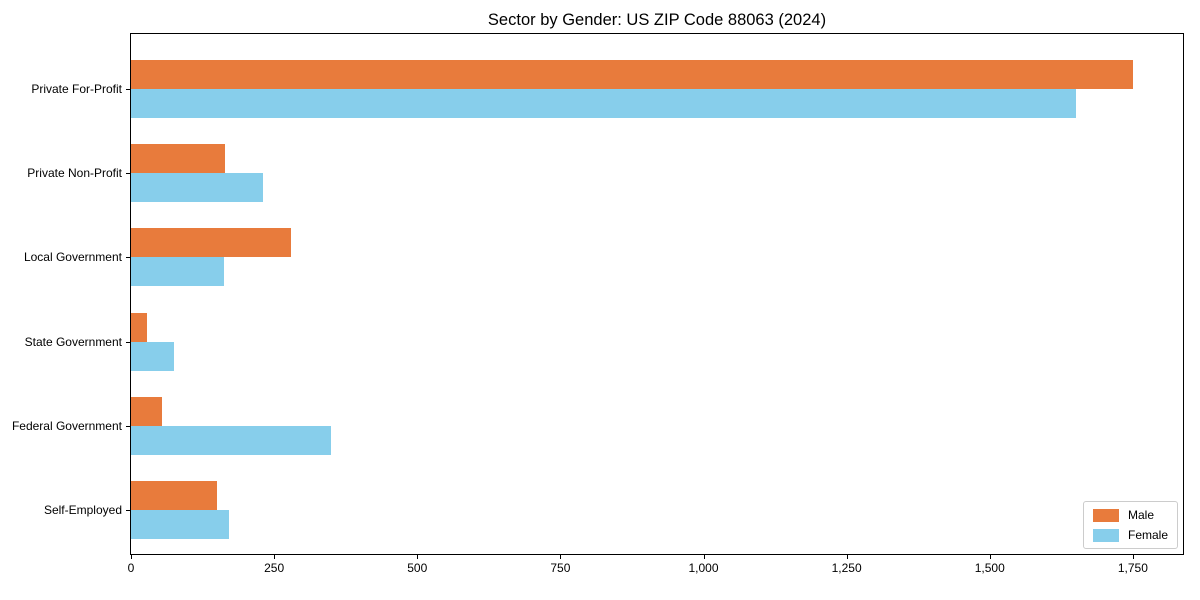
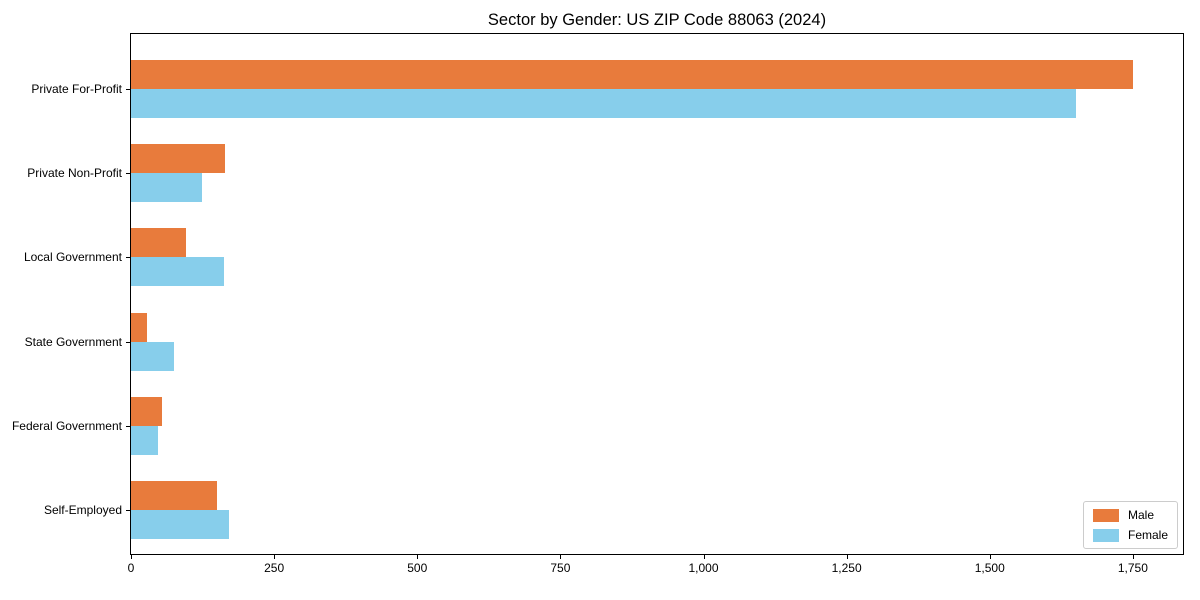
Female/Private Non-Profit: 230 -> 120
Male/Local Government: 280 -> 100
Female/Federal Government: 350 -> 50
